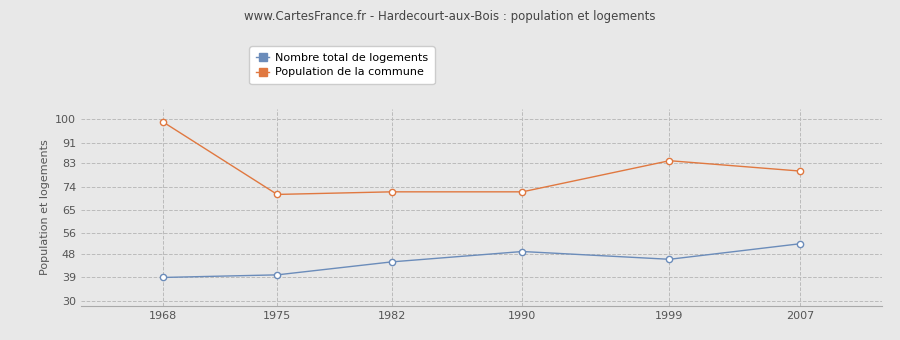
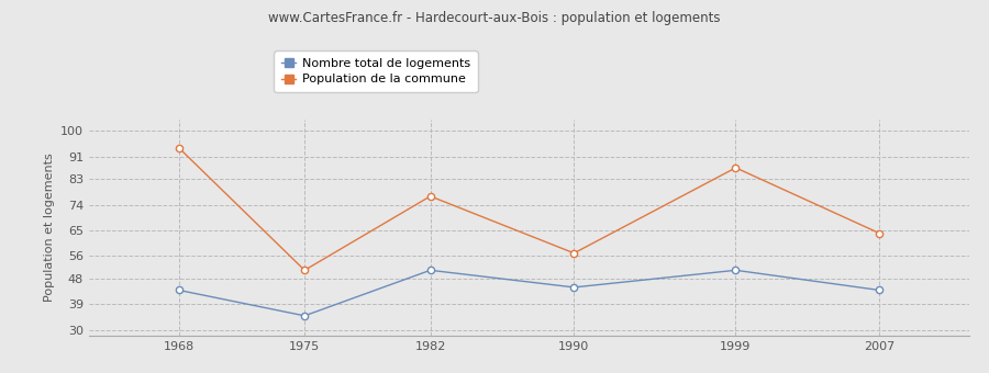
Nombre total de logements/1968: 39 -> 44
Population de la commune/1968: 99 -> 94
Nombre total de logements/1975: 40 -> 35
Population de la commune/1975: 71 -> 51
Nombre total de logements/1982: 45 -> 51
Population de la commune/1982: 72 -> 77
Nombre total de logements/1990: 49 -> 45
Population de la commune/1990: 72 -> 57
Nombre total de logements/1999: 46 -> 51
Population de la commune/1999: 84 -> 87
Nombre total de logements/2007: 52 -> 44
Population de la commune/2007: 80 -> 64
